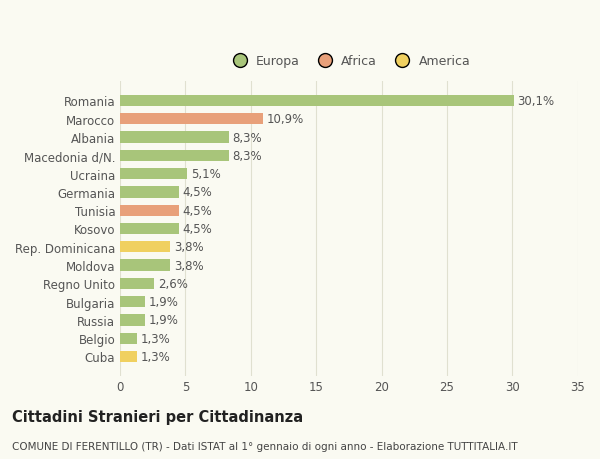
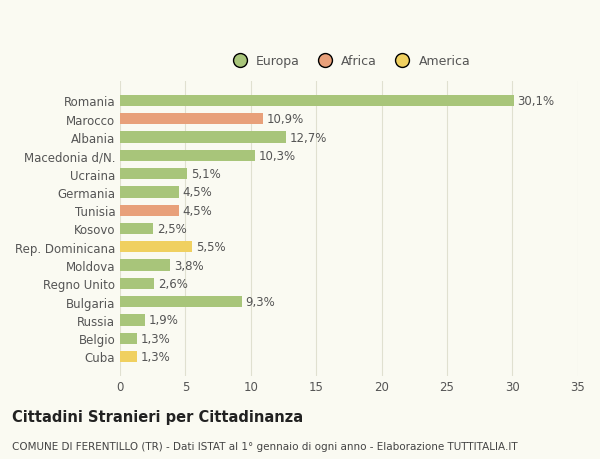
Albania: 8,3% -> 12,7%
Macedonia d/N.: 8,3% -> 10,3%
Kosovo: 4,5% -> 2,5%
Rep. Dominicana: 3,8% -> 5,5%
Bulgaria: 1,9% -> 9,3%
